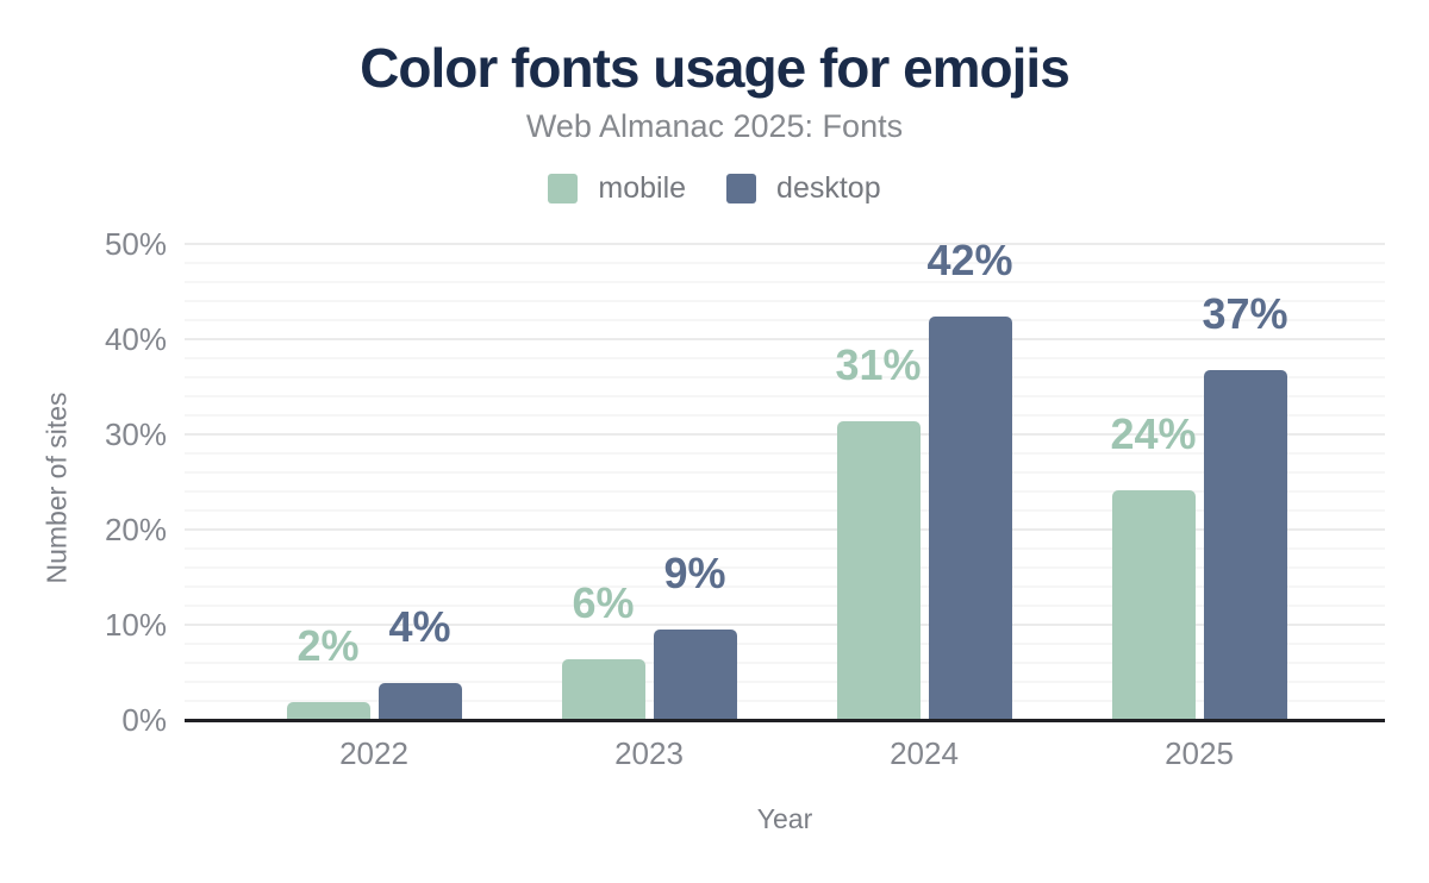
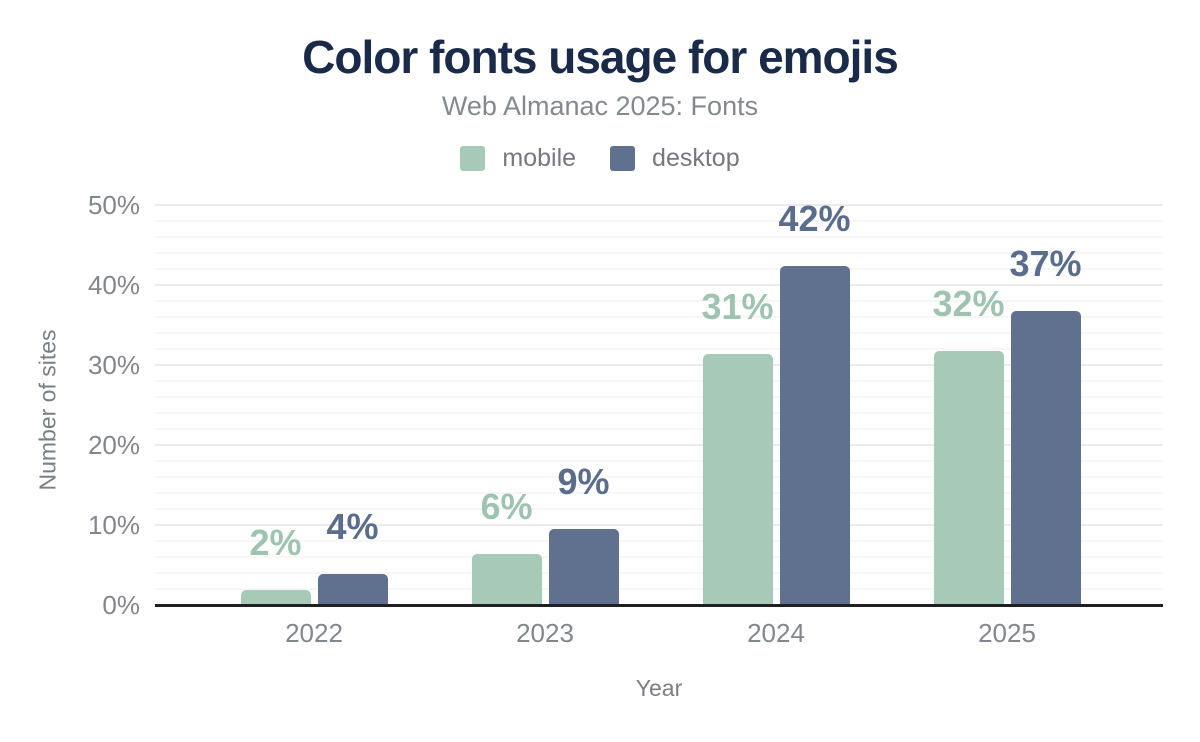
mobile/2025: 24% -> 32%
